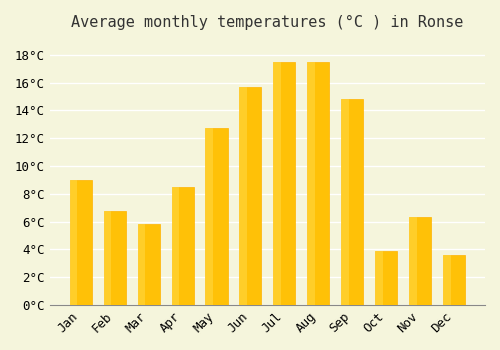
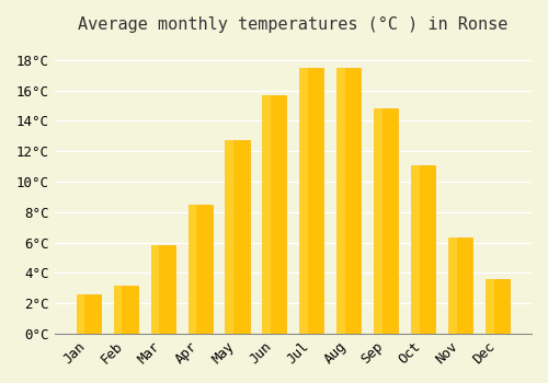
Jan: 9.0°C -> 2.6°C
Feb: 6.8°C -> 3.2°C
Oct: 3.9°C -> 11.1°C
